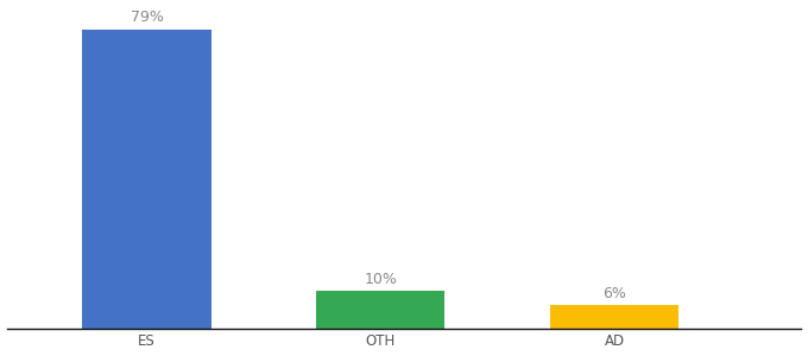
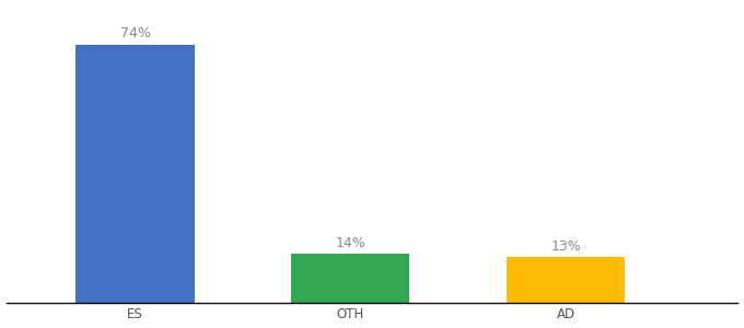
ES: 79% -> 74%
OTH: 10% -> 14%
AD: 6% -> 13%
